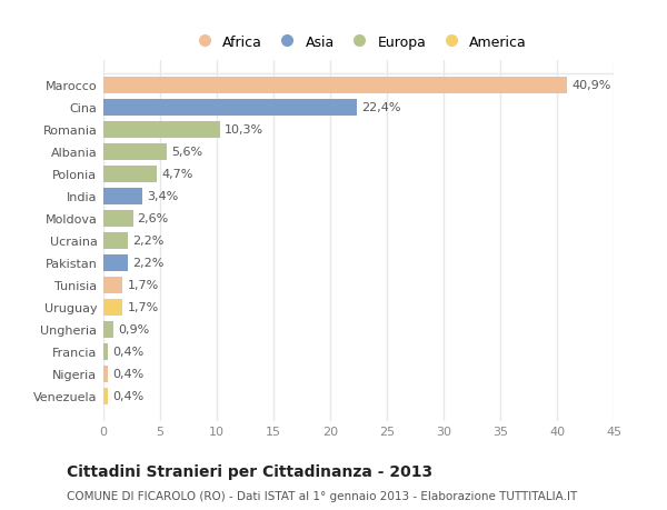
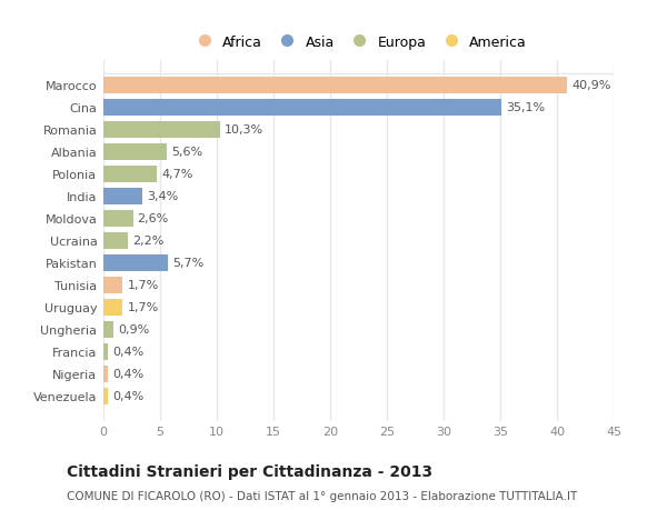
Cina: 22,4% -> 35,1%
Pakistan: 2,2% -> 5,7%
